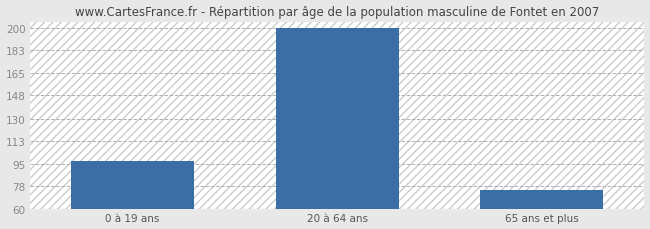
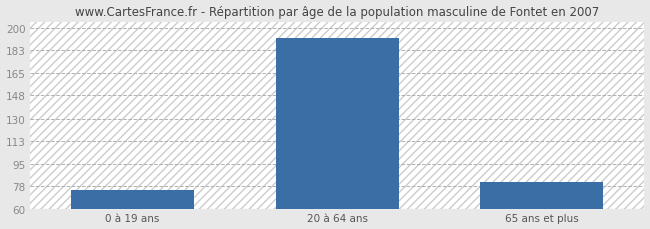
0 à 19 ans: 97 -> 75
20 à 64 ans: 200 -> 192
65 ans et plus: 75 -> 81
